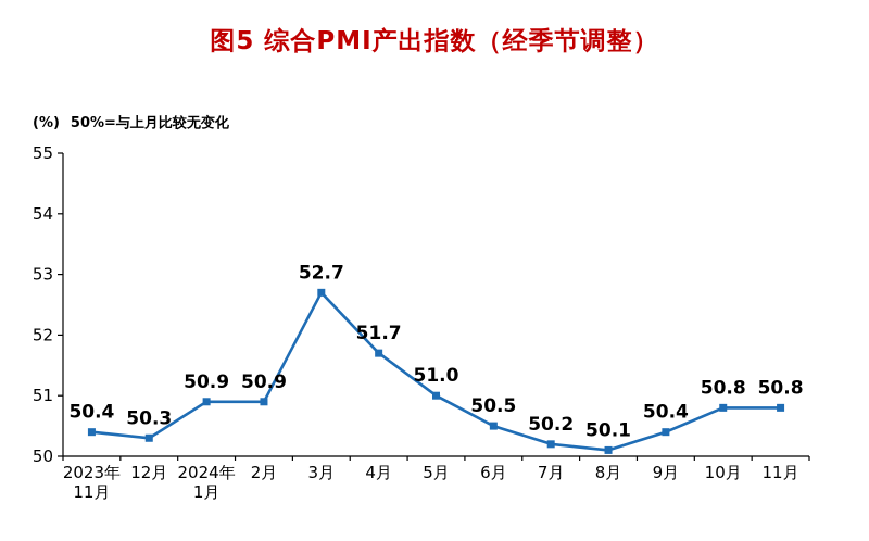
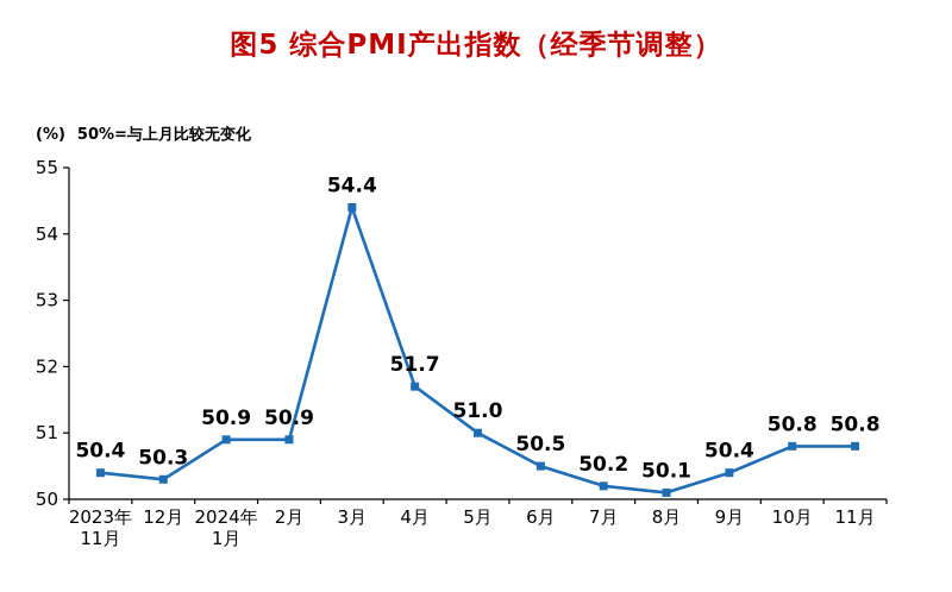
3月: 52.7 -> 54.4
